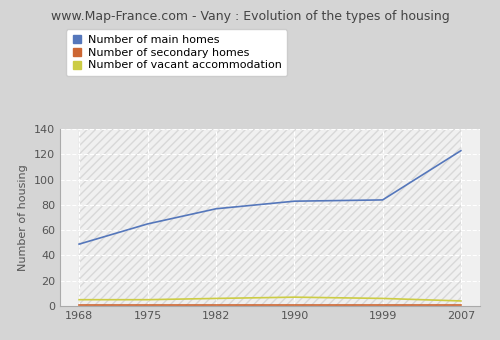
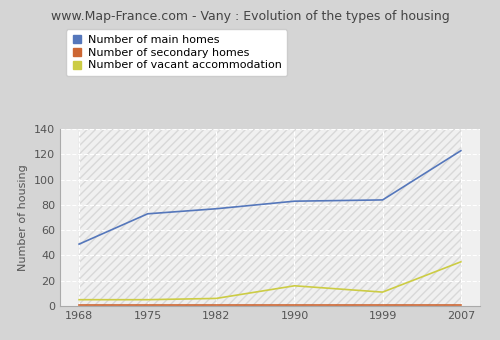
Number of main homes/1975: 65 -> 73
Number of vacant accommodation/1990: 7 -> 16
Number of vacant accommodation/1999: 6 -> 11
Number of vacant accommodation/2007: 4 -> 35
